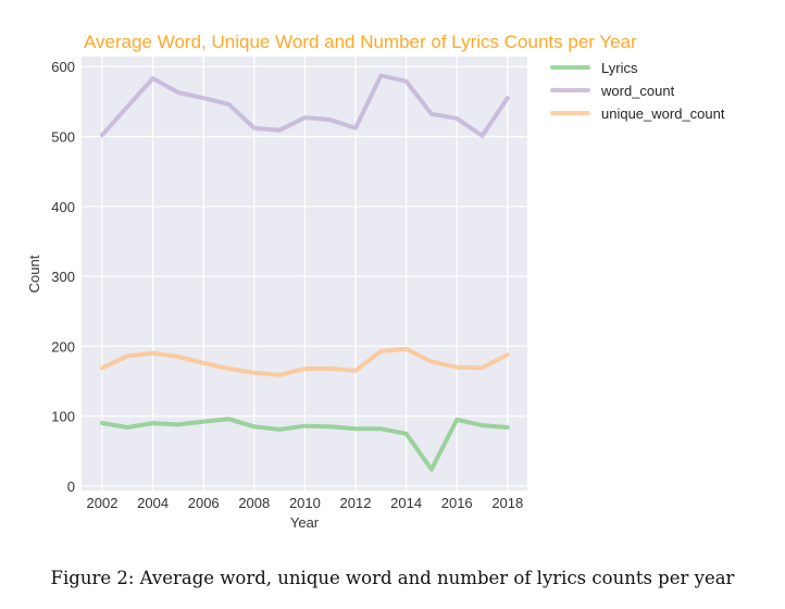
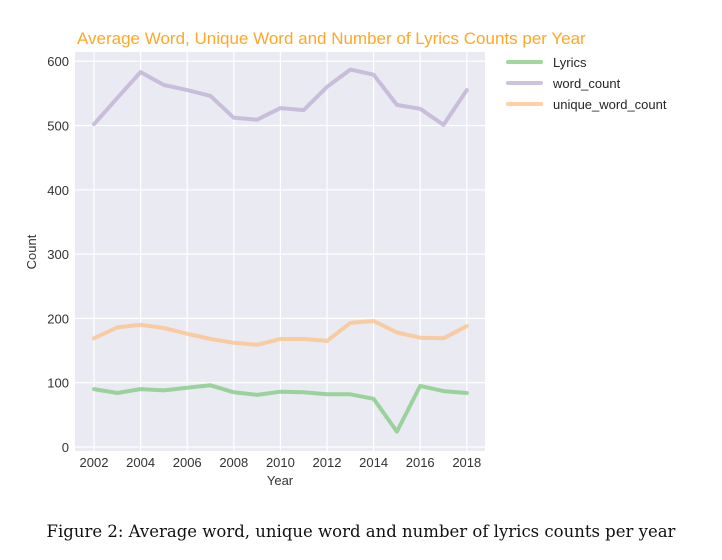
word_count/2012: 510 -> 560
